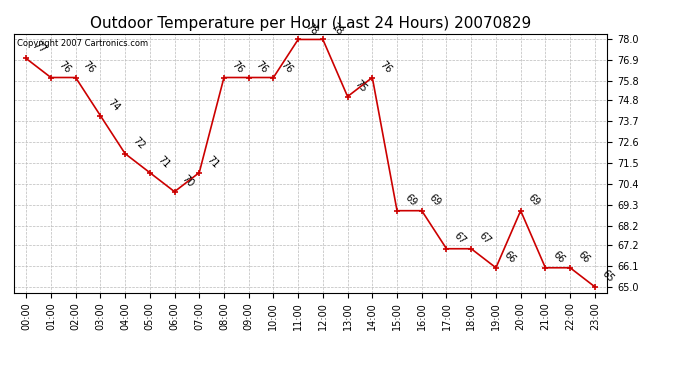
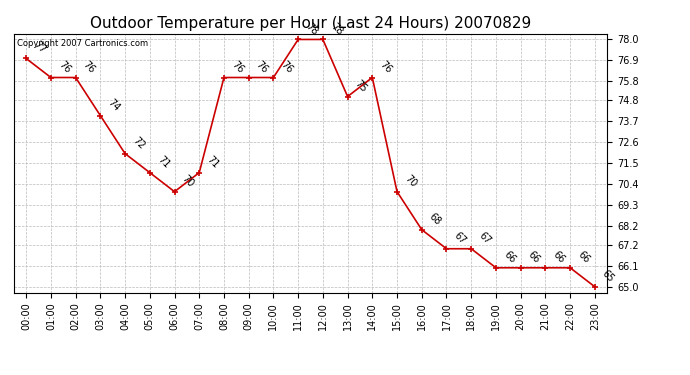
15:00: 69 -> 70
16:00: 69 -> 68
20:00: 69 -> 66
